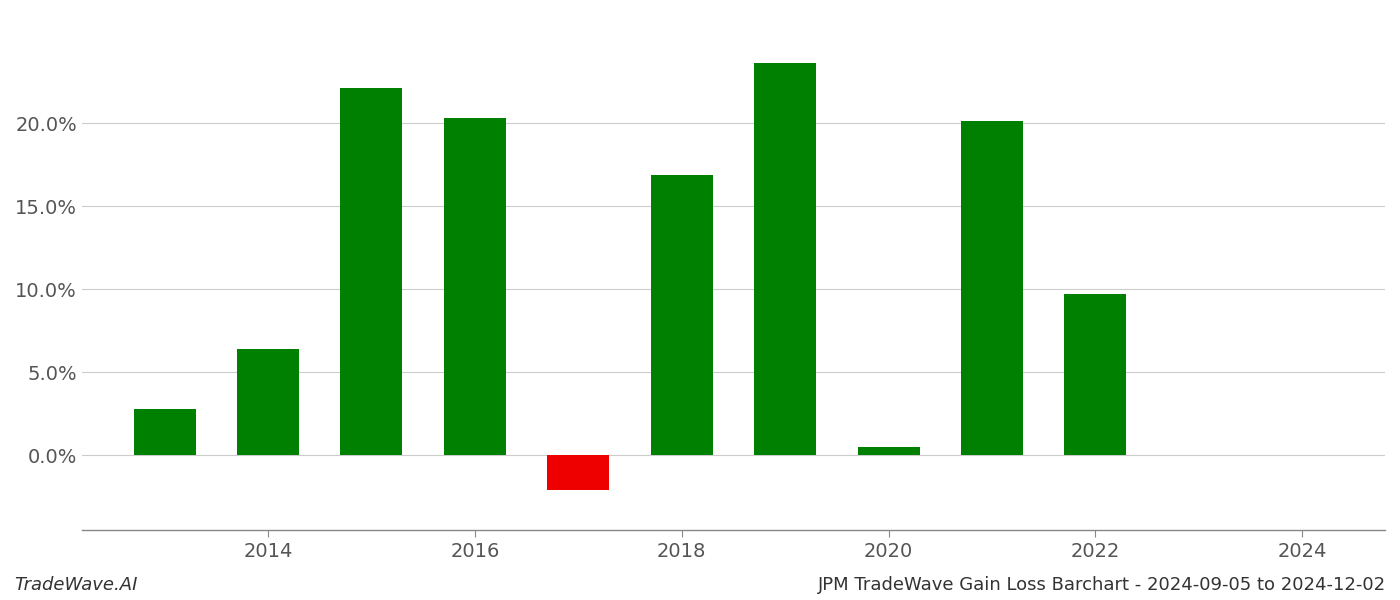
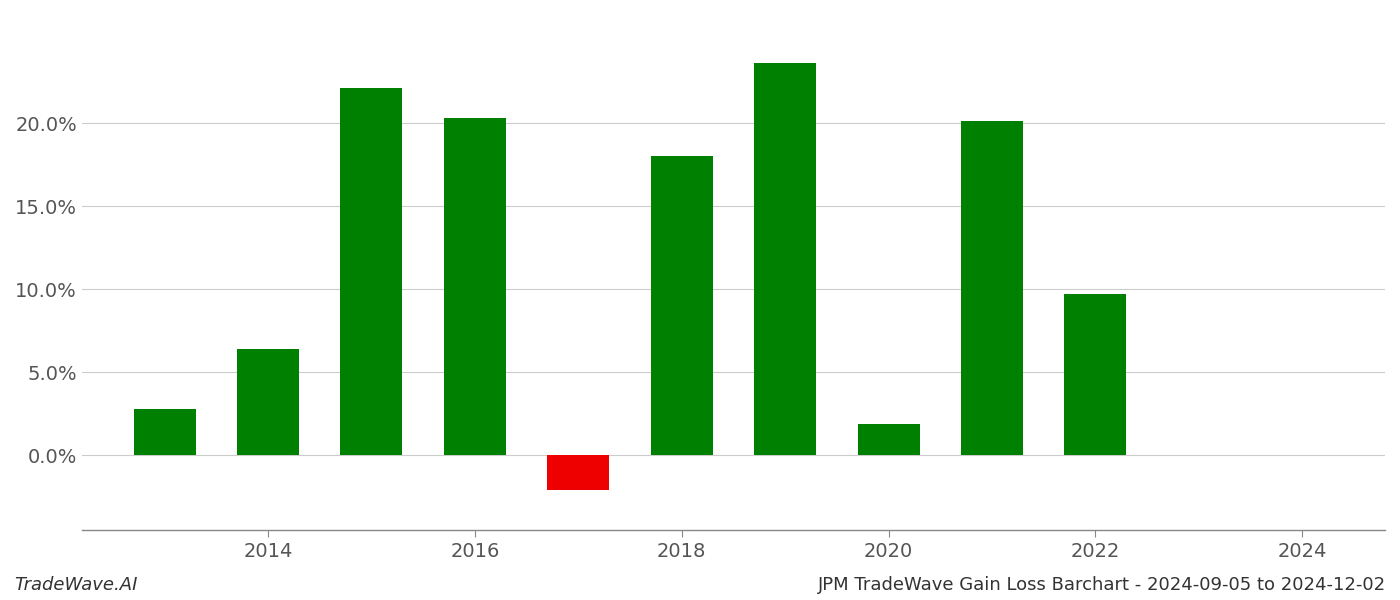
2018: 16.9% -> 18.0%
2020: 0.5% -> 1.9%
